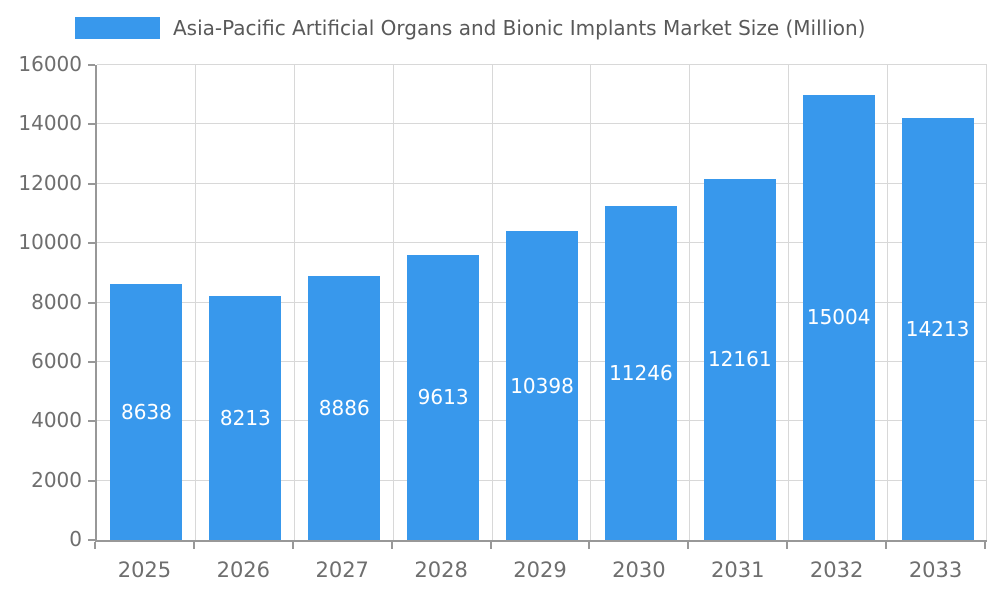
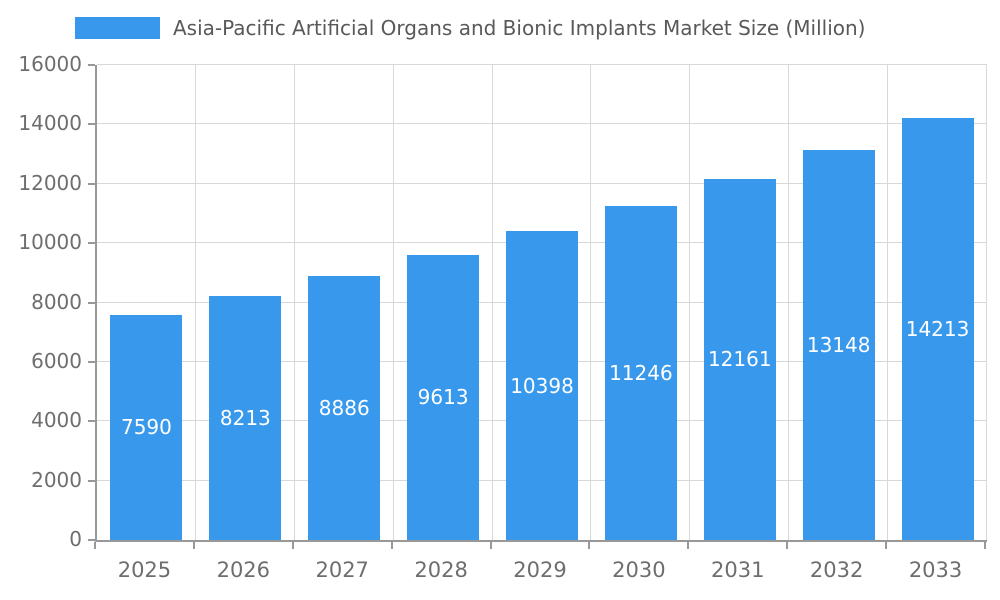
2025: 8638 -> 7590
2032: 15004 -> 13148
